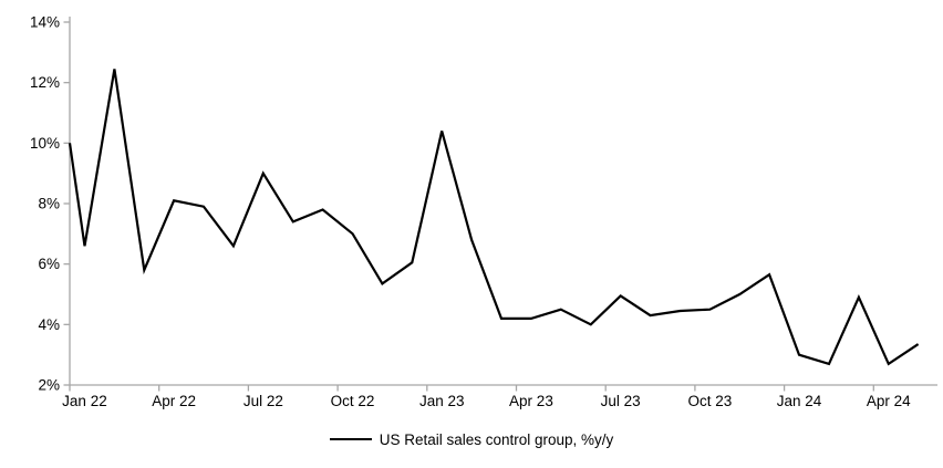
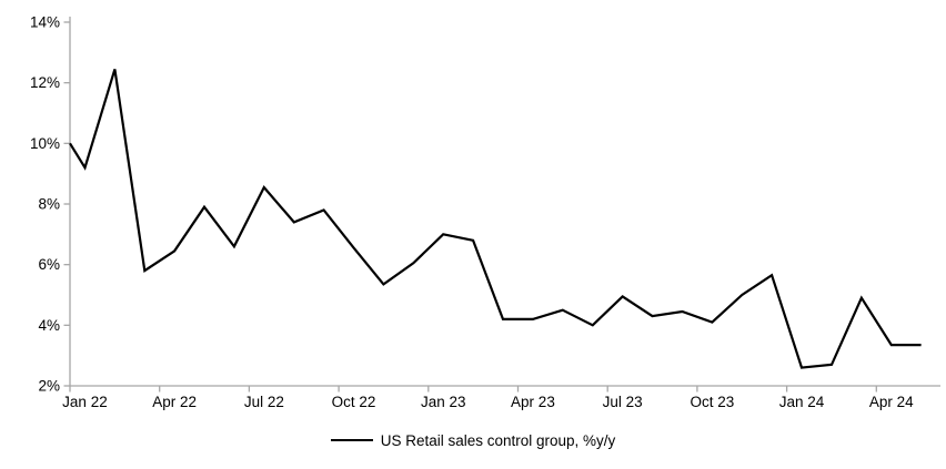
Jan 22: 6.6% -> 9.2%
Apr 22: 8.1% -> 6.5%
Jul 22: 9.0% -> 8.6%
Oct 22: 7.0% -> 6.5%
Jan 23: 10.4% -> 7.0%
Oct 23: 4.5% -> 4.1%
Jan 24: 3.0% -> 2.6%
Apr 24: 2.7% -> 3.4%
